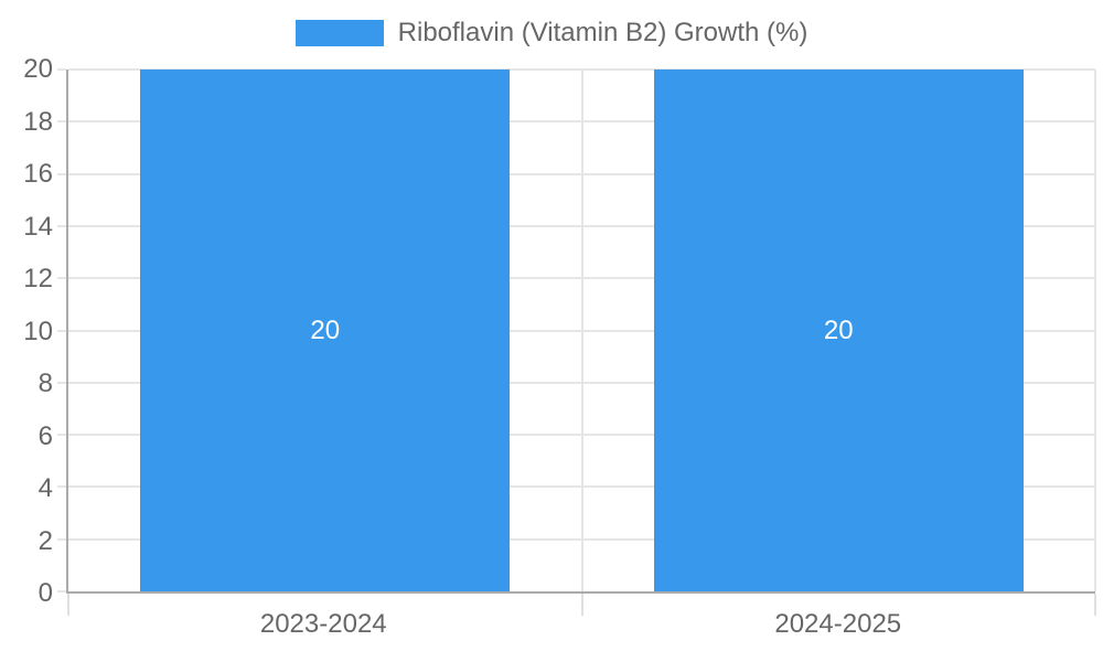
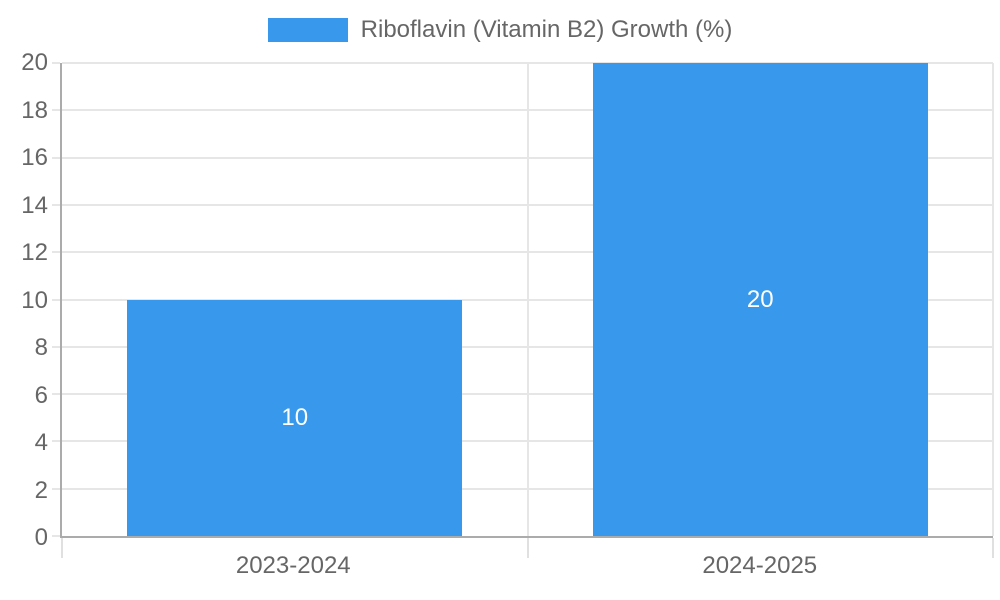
2023-2024: 20 -> 10
